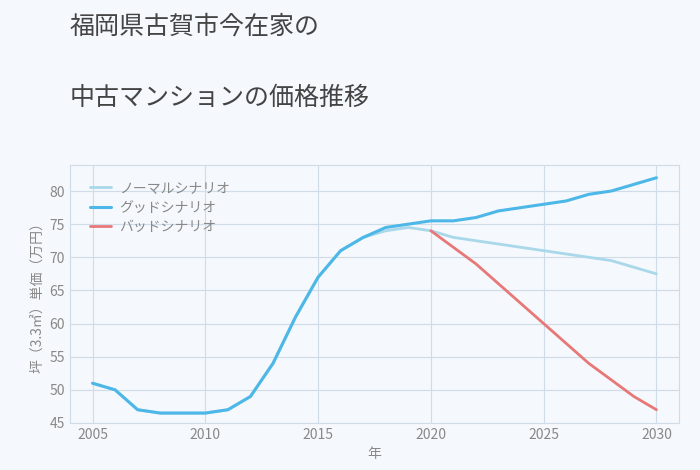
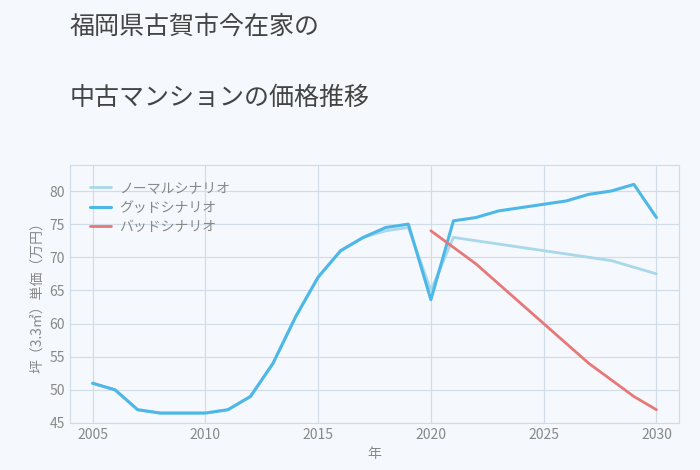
グッドシナリオ/2020: 75.5 -> 63.6
ノーマルシナリオ/2020: 74.0 -> 65.0
グッドシナリオ/2030: 82.0 -> 76.0
